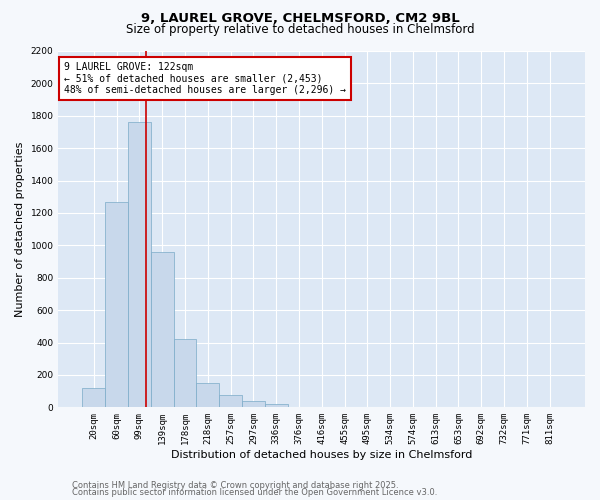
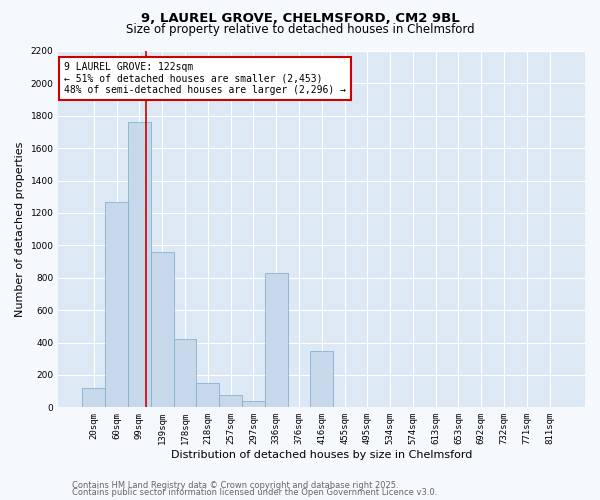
336sqm: 20 -> 830
416sqm: 0 -> 350
